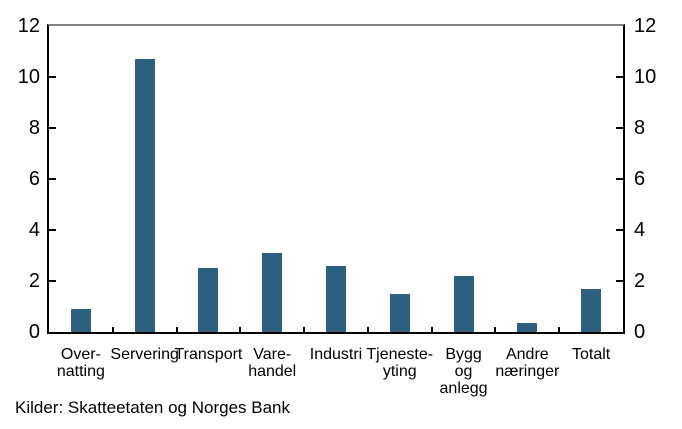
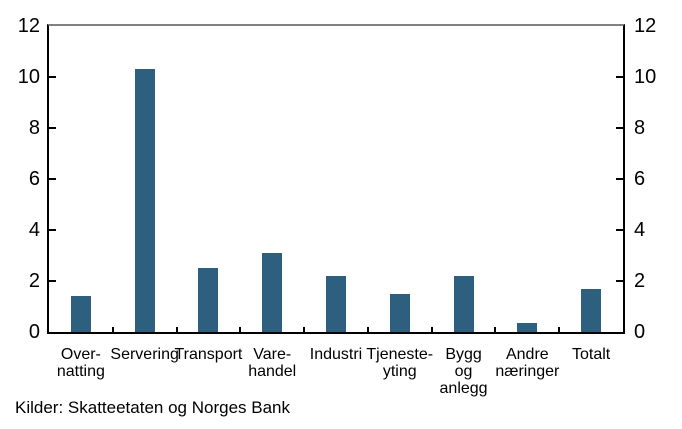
Over- natting: 0.9 -> 1.4
Servering: 10.7 -> 10.3
Industri: 2.6 -> 2.2
